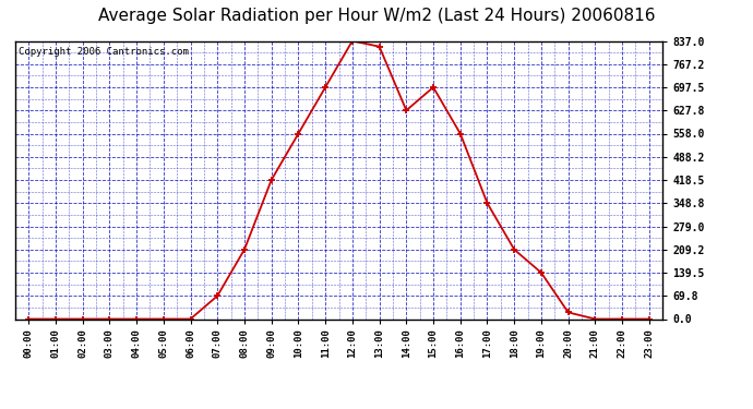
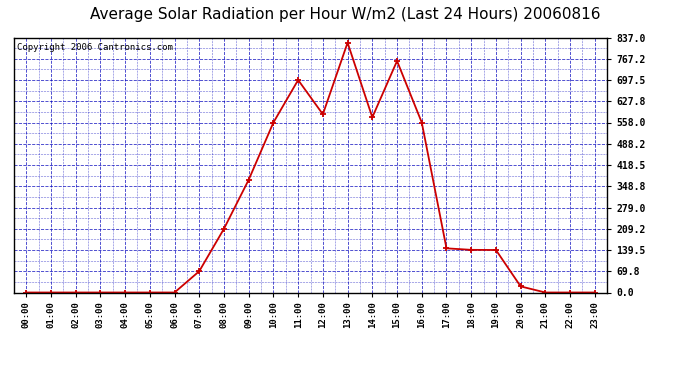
09:00: 418 -> 370
12:00: 837 -> 585
14:00: 628 -> 575
15:00: 698 -> 760
17:00: 349 -> 145
18:00: 209 -> 140
